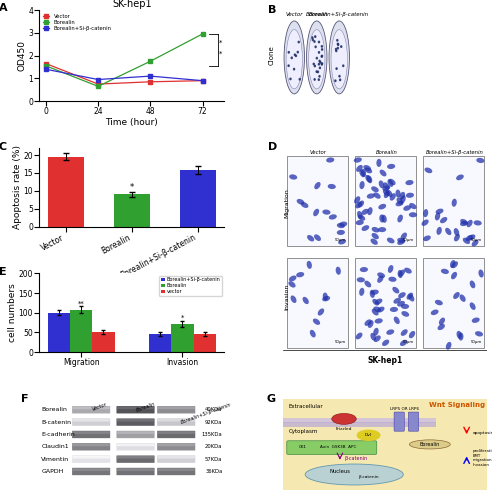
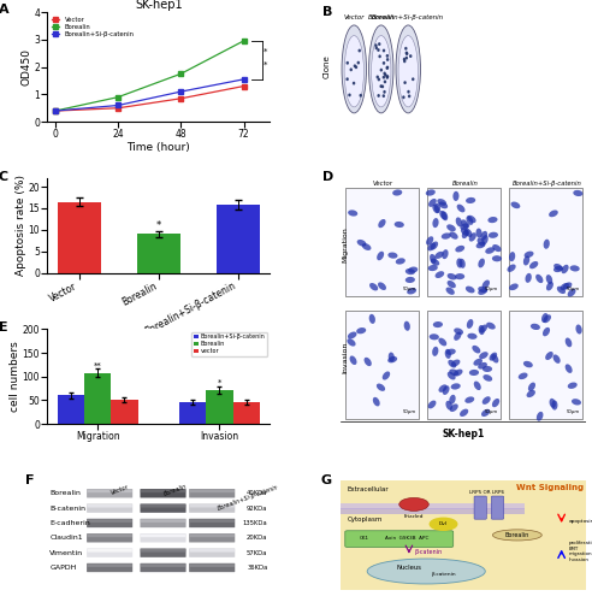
SK-hep1/Vector/0: 1.65 -> 0.40
SK-hep1/Borealin/0: 1.55 -> 0.40
SK-hep1/Borealin+Si-β-catenin/0: 1.40 -> 0.40
SK-hep1/Vector/24: 0.75 -> 0.50
SK-hep1/Borealin/24: 0.65 -> 0.90
SK-hep1/Borealin+Si-β-catenin/24: 0.95 -> 0.60
SK-hep1/Vector/72: 0.90 -> 1.30
SK-hep1/Borealin+Si-β-catenin/72: 0.90 -> 1.55
Vector: 19.5 -> 16.5
Borealin+Si-β-catenin/Migration: 100 -> 60
